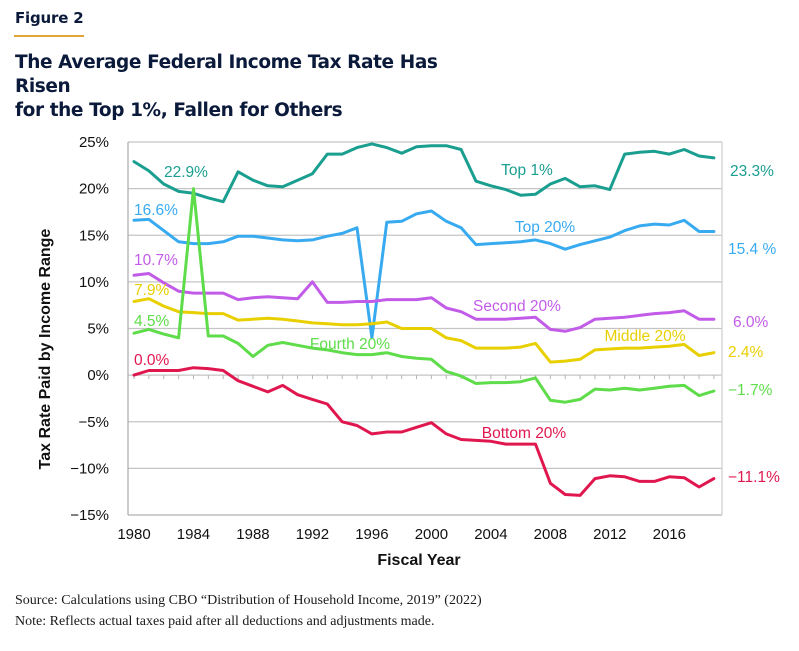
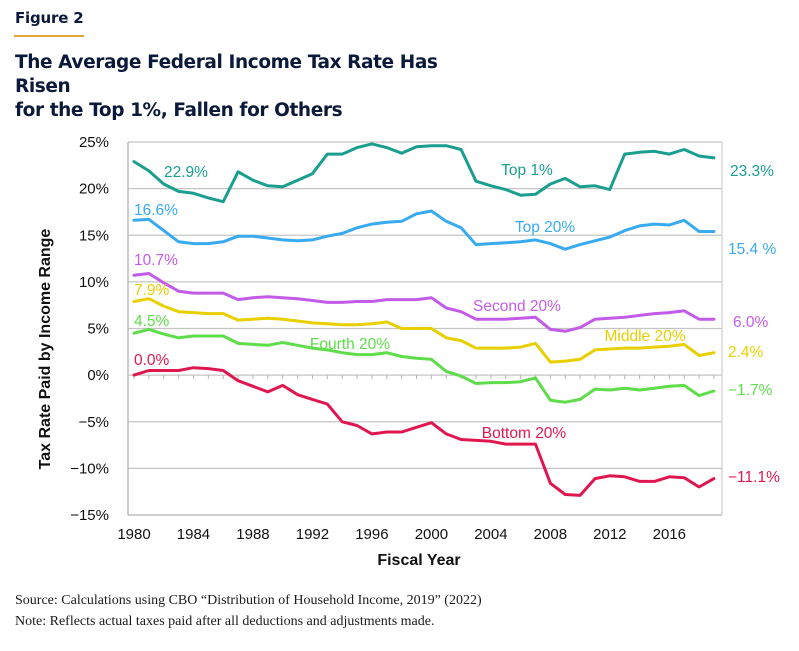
Fourth 20%/1984: 20% -> 4%
Fourth 20%/1988: 2% -> 3%
Second 20%/1992: 10% -> 8%
Top 20%/1996: 4% -> 16%
